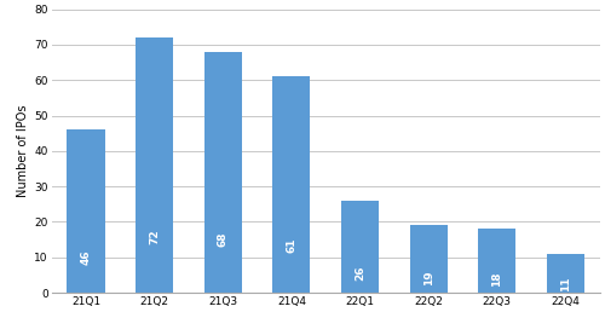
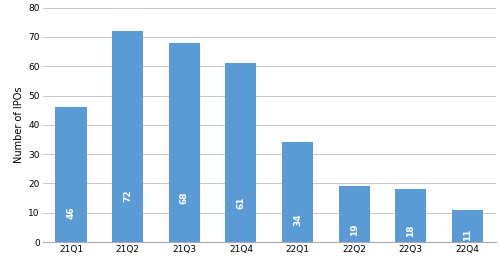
22Q1: 26 -> 34
